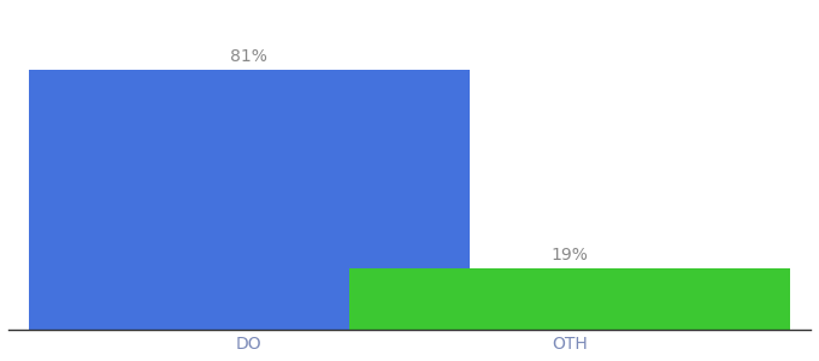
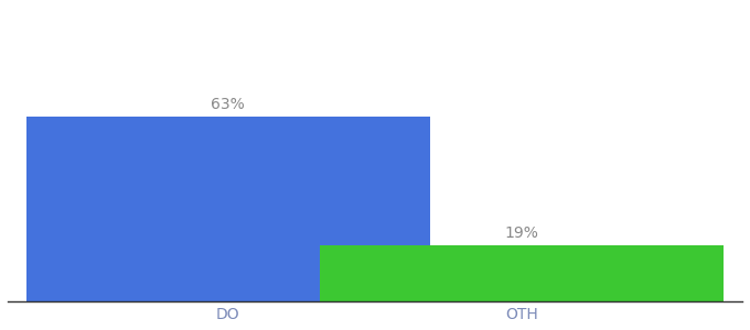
DO: 81% -> 63%
